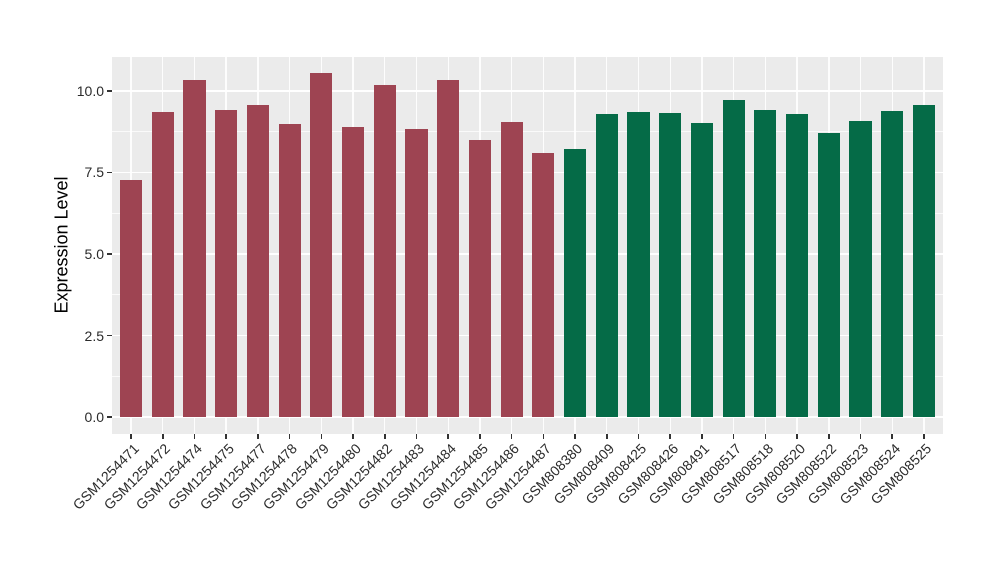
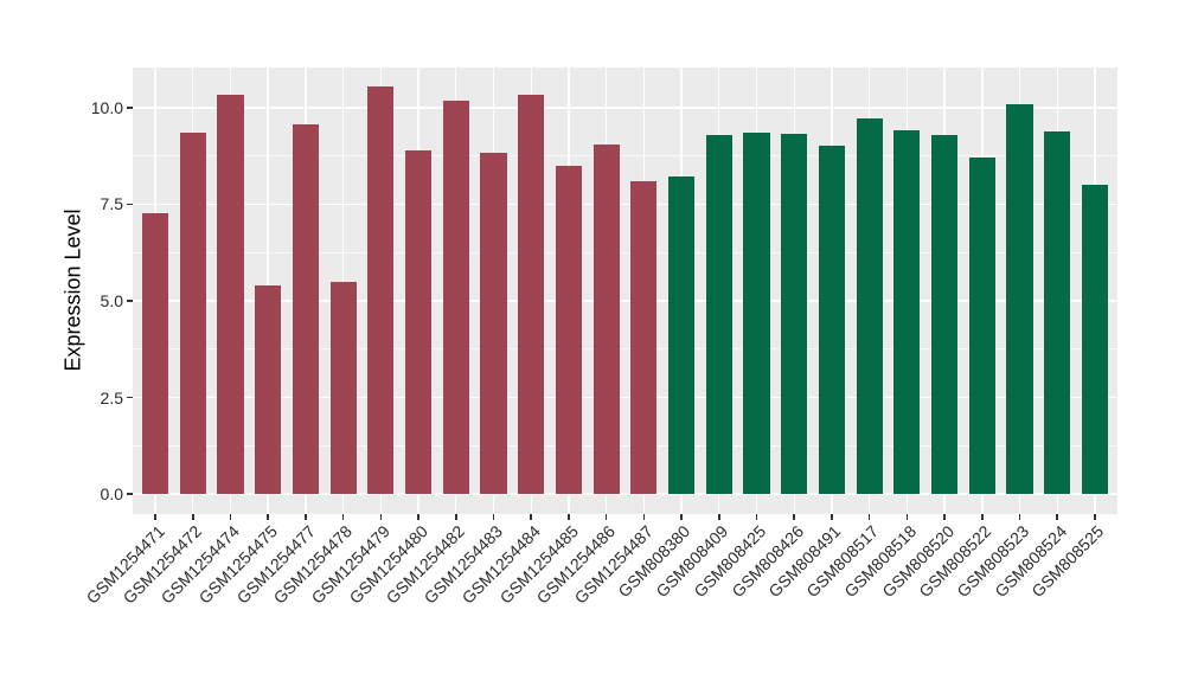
GSM1254475: 9.4 -> 5.4
GSM1254478: 9.0 -> 5.5
GSM808523: 9.1 -> 10.1
GSM808525: 9.6 -> 8.0
